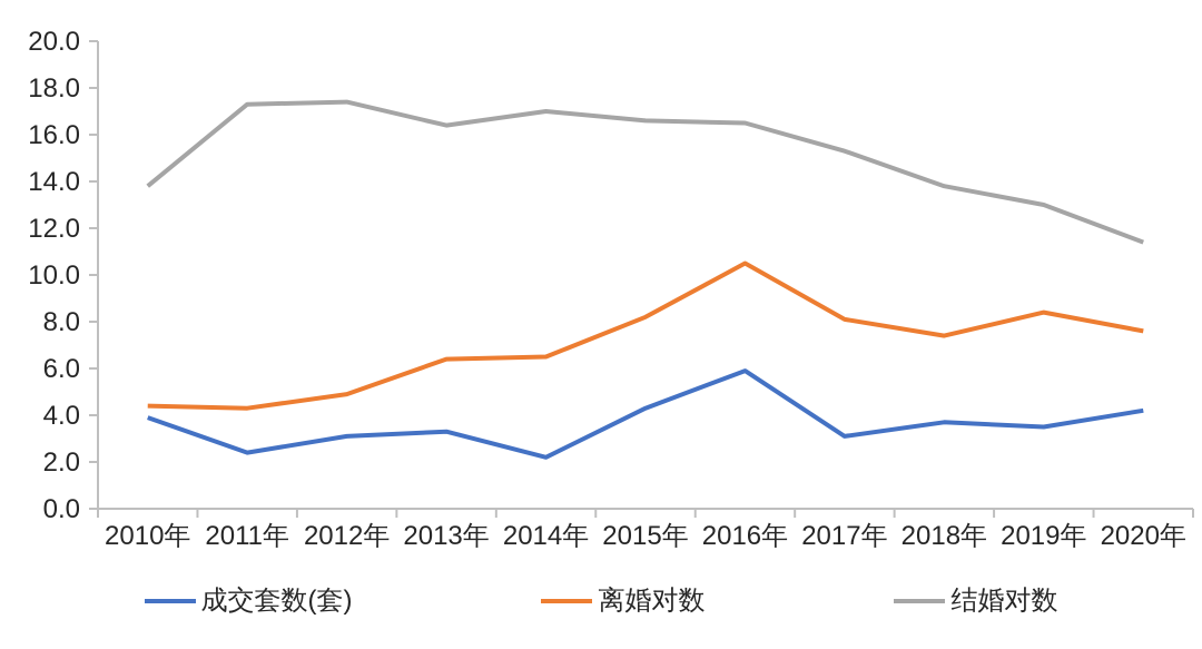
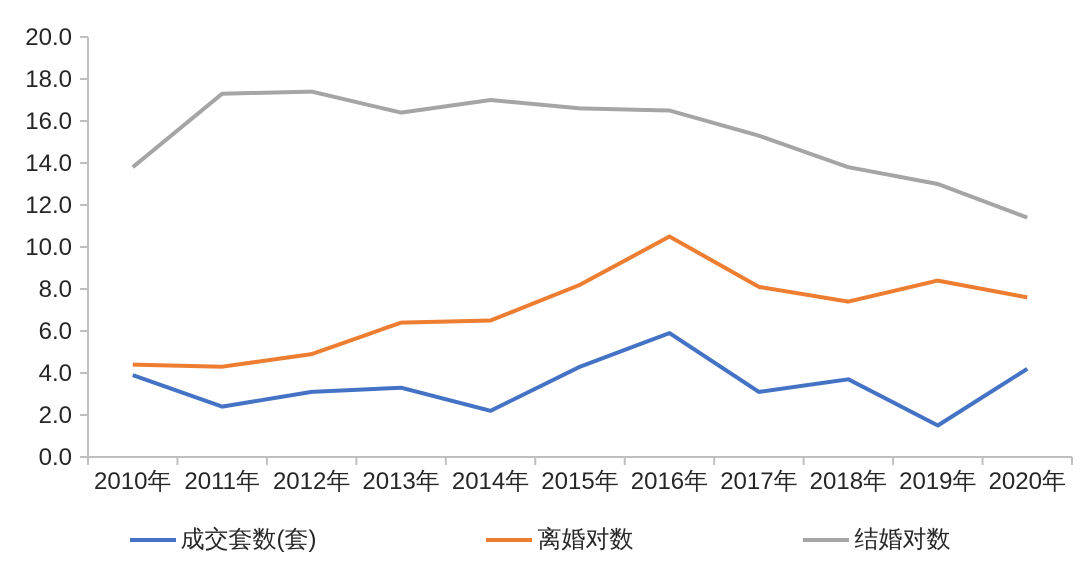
成交套数(套)/2019年: 3.5 -> 1.5
